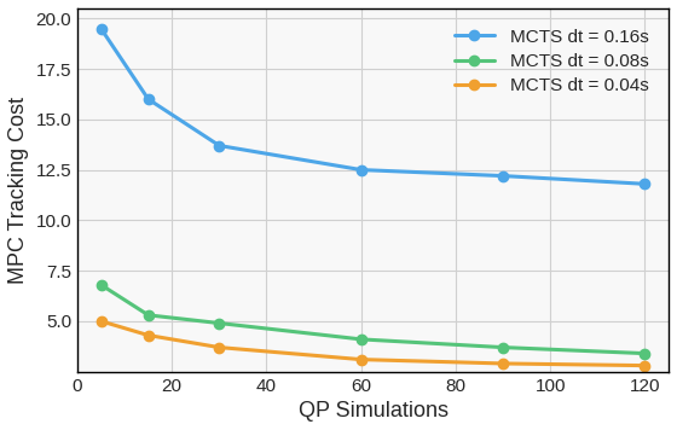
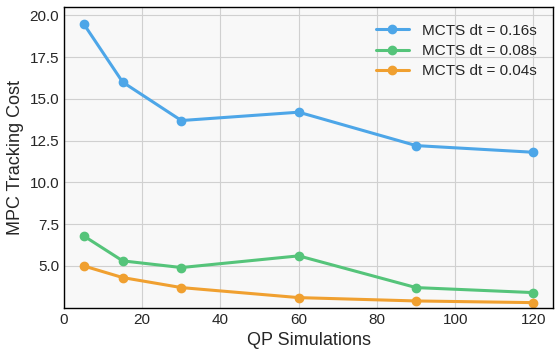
MCTS dt = 0.16s/60: 12.5 -> 14.2
MCTS dt = 0.08s/60: 4.1 -> 5.6
